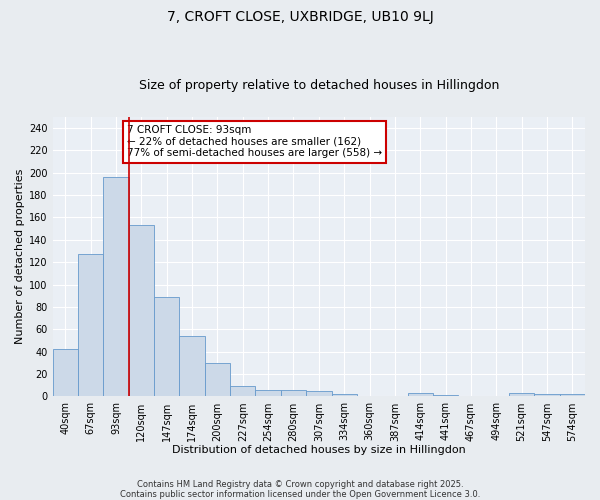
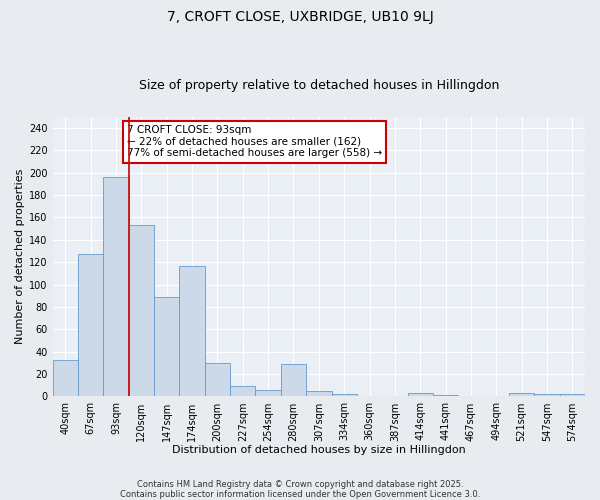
40sqm: 42 -> 33
174sqm: 54 -> 117
280sqm: 6 -> 29
